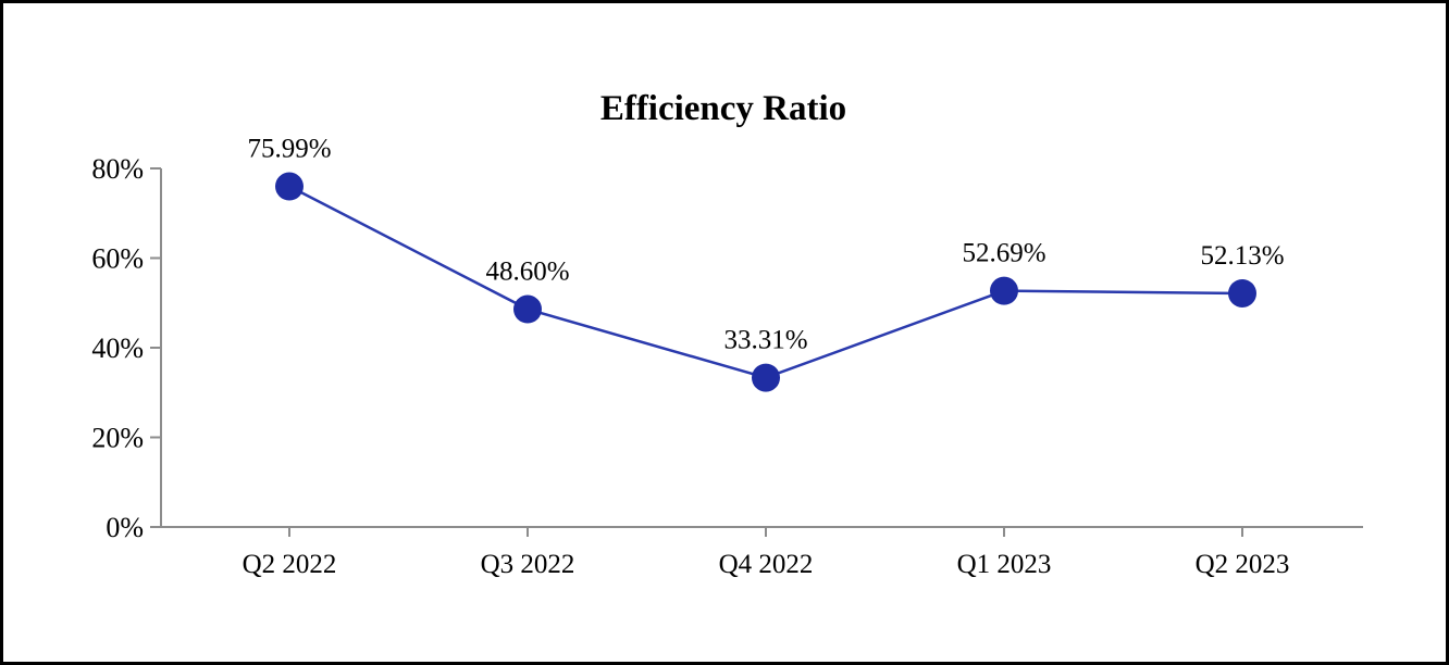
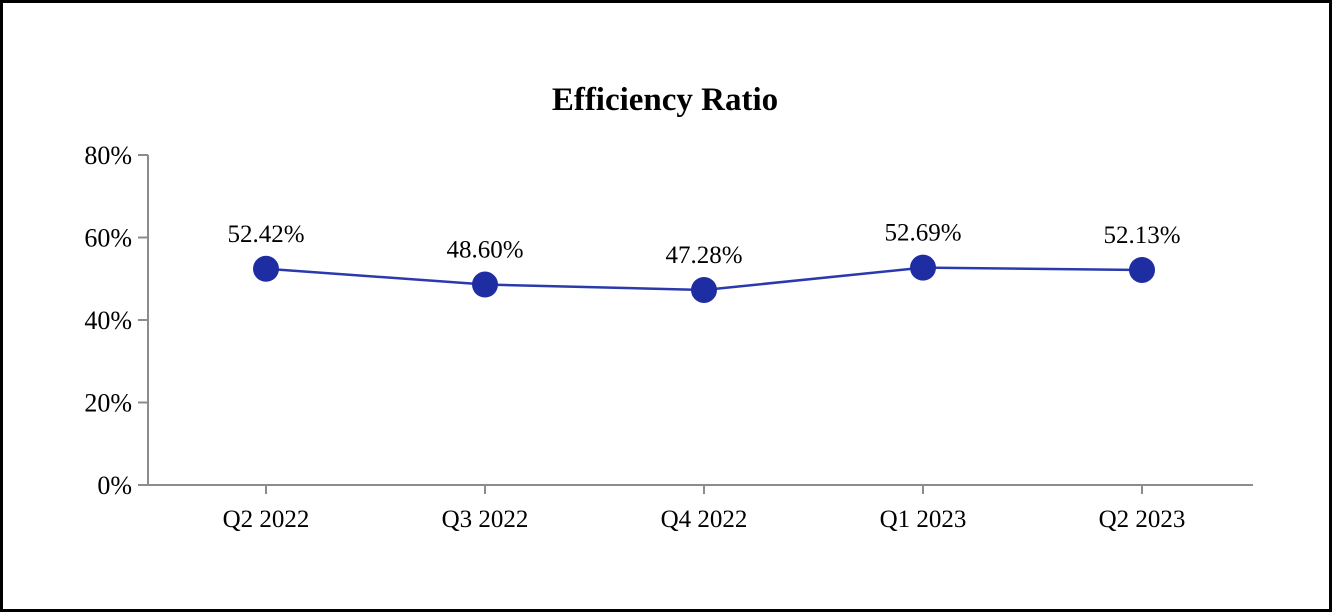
Q2 2022: 75.99% -> 52.42%
Q4 2022: 33.31% -> 47.28%
